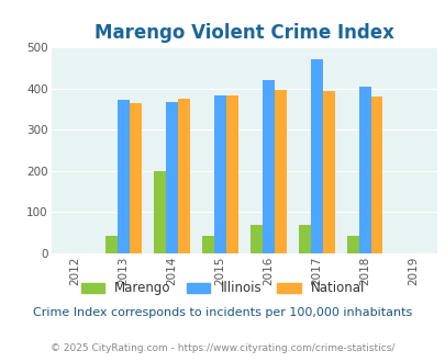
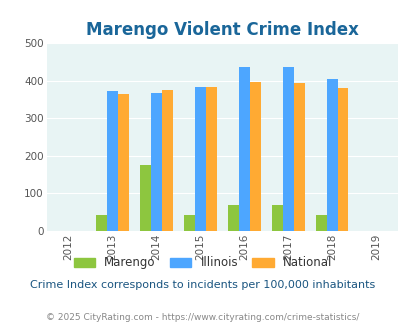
Marengo/2014: 200 -> 175
Illinois/2016: 420 -> 437
Illinois/2017: 470 -> 437
